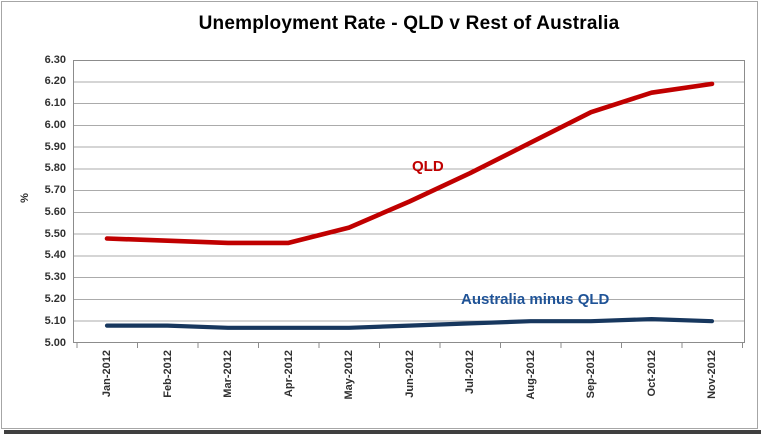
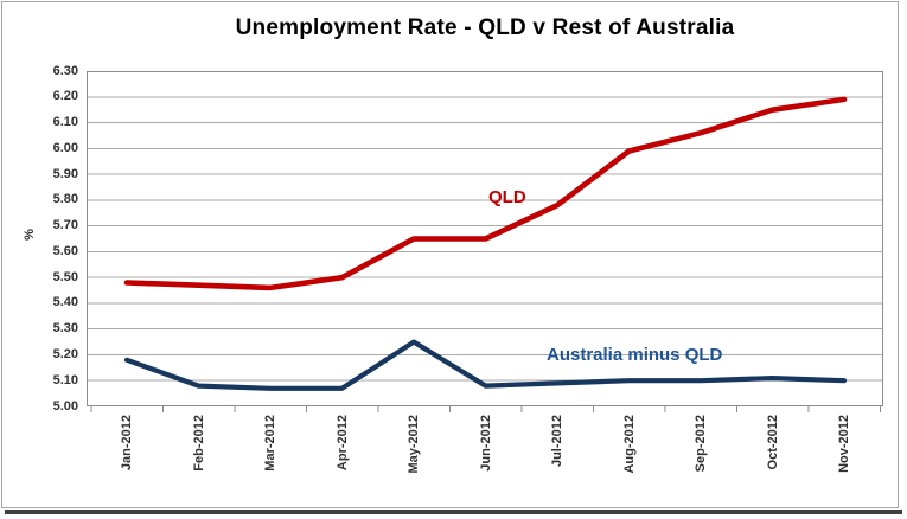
Australia minus QLD/Jan-2012: 5.08 -> 5.18
QLD/Apr-2012: 5.46 -> 5.50
QLD/May-2012: 5.53 -> 5.65
Australia minus QLD/May-2012: 5.07 -> 5.25
QLD/Aug-2012: 5.92 -> 5.99
